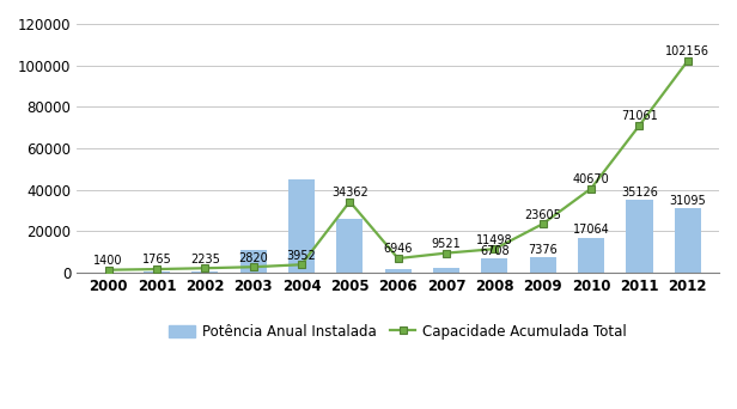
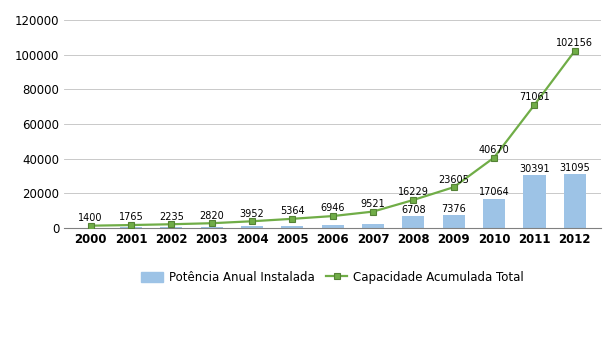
Potência Anual Instalada/2003: 11000 -> 1000
Potência Anual Instalada/2004: 45000 -> 1000
Potência Anual Instalada/2005: 26000 -> 1000
Capacidade Acumulada Total/2005: 34362 -> 5364
Capacidade Acumulada Total/2008: 11498 -> 16229
Potência Anual Instalada/2011: 35126 -> 30391
